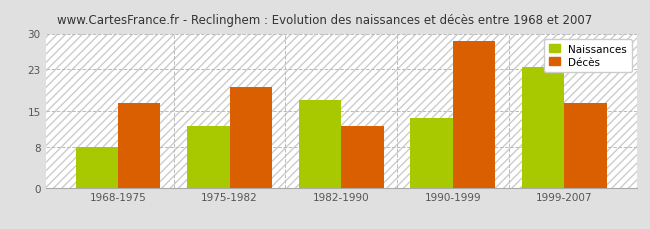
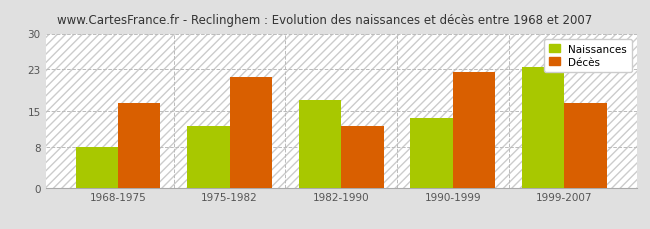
Décès/1975-1982: 19.5 -> 21.6
Décès/1990-1999: 28.5 -> 22.6
